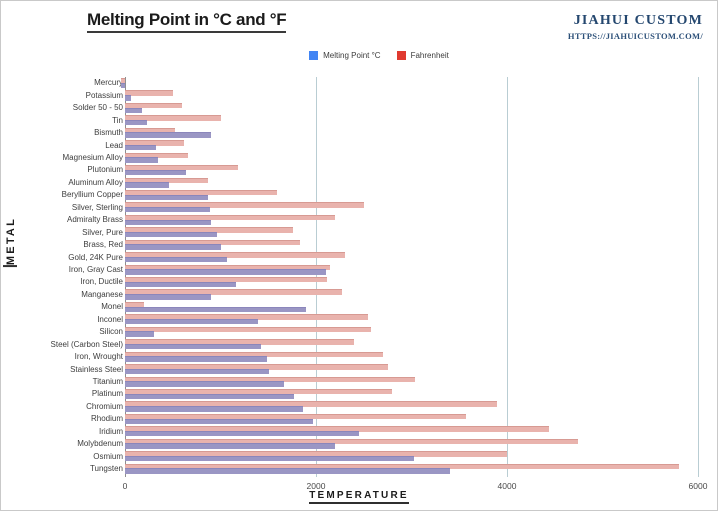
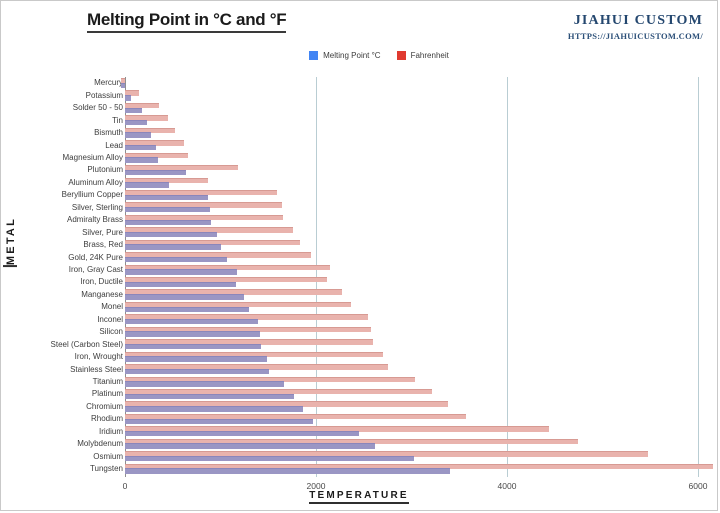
Fahrenheit/Potassium: 500 -> 100
Fahrenheit/Solder 50 - 50: 600 -> 400
Fahrenheit/Tin: 1000 -> 400
Melting Point °C/Bismuth: 900 -> 300
Fahrenheit/Silver, Sterling: 2500 -> 1600
Fahrenheit/Admiralty Brass: 2200 -> 1600
Fahrenheit/Gold, 24K Pure: 2300 -> 1900
Melting Point °C/Iron, Gray Cast: 2100 -> 1200
Melting Point °C/Manganese: 900 -> 1200
Melting Point °C/Monel: 1900 -> 1300
Fahrenheit/Monel: 200 -> 2400
Melting Point °C/Silicon: 300 -> 1400
Fahrenheit/Steel (Carbon Steel): 2400 -> 2600
Fahrenheit/Platinum: 2800 -> 3200
Fahrenheit/Chromium: 3900 -> 3400
Melting Point °C/Molybdenum: 2200 -> 2600
Fahrenheit/Osmium: 4000 -> 5500
Fahrenheit/Tungsten: 5800 -> 6200
